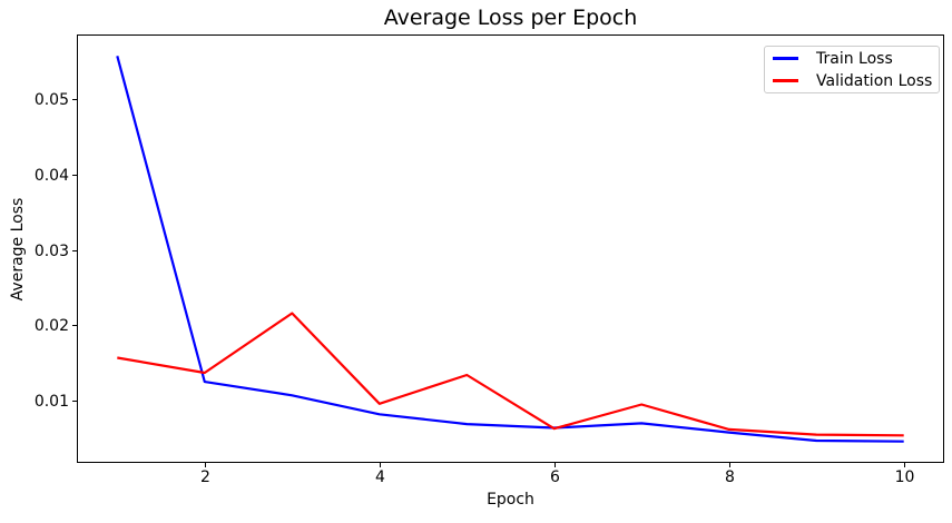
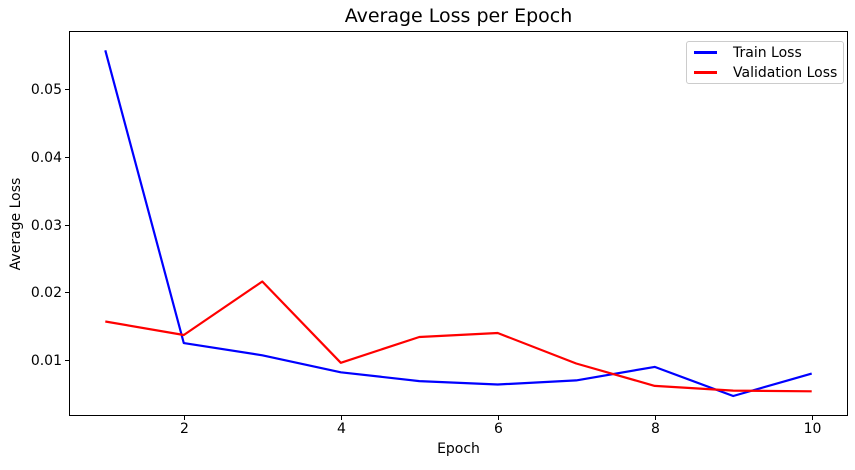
Validation Loss/6: 0.006 -> 0.014
Train Loss/8: 0.006 -> 0.009
Train Loss/10: 0.005 -> 0.008
